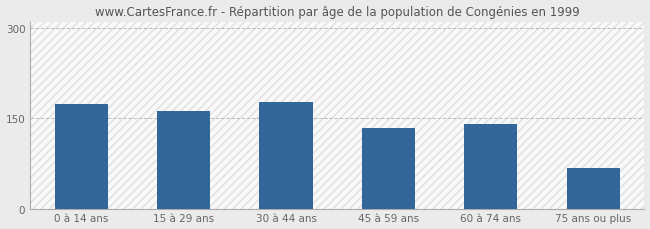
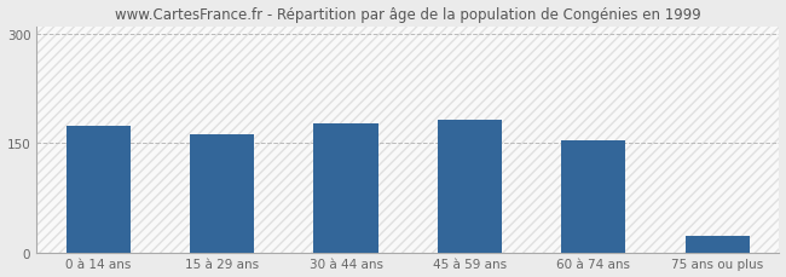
45 à 59 ans: 134 -> 181
60 à 74 ans: 140 -> 154
75 ans ou plus: 68 -> 22
